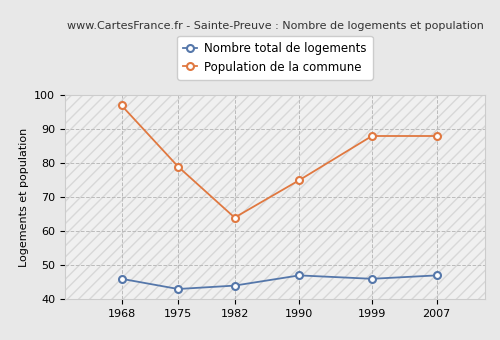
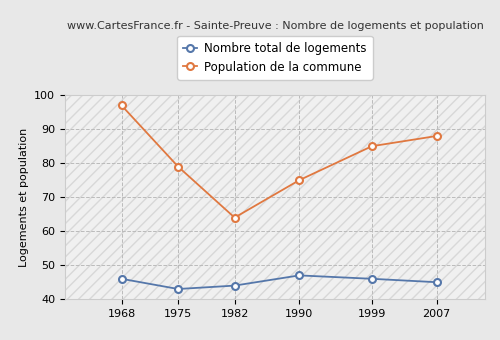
Population de la commune/1999: 88 -> 85
Nombre total de logements/2007: 47 -> 45
